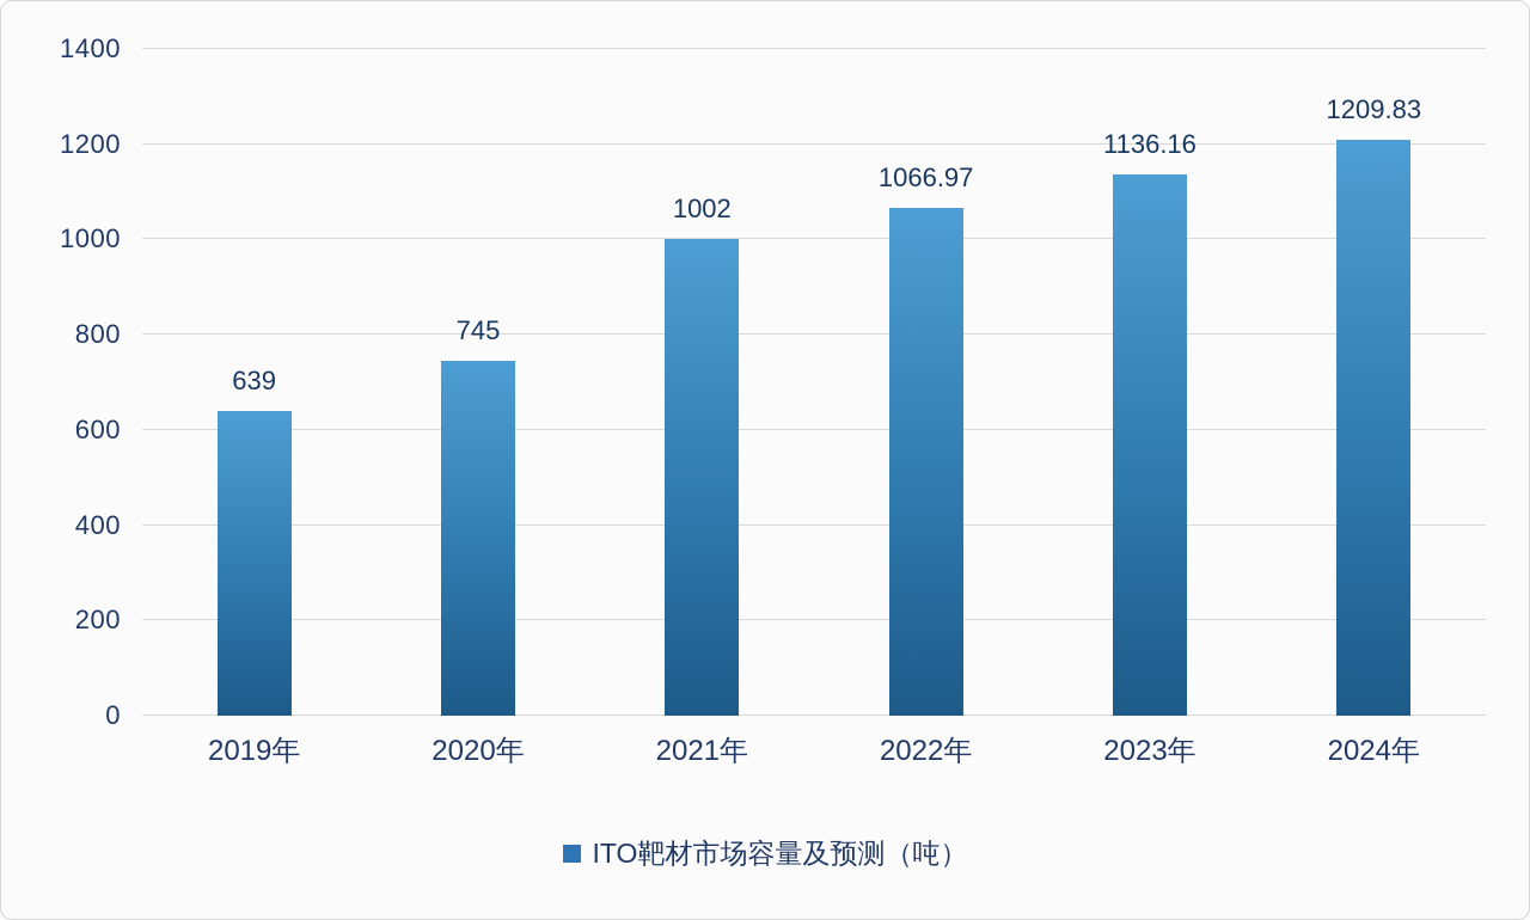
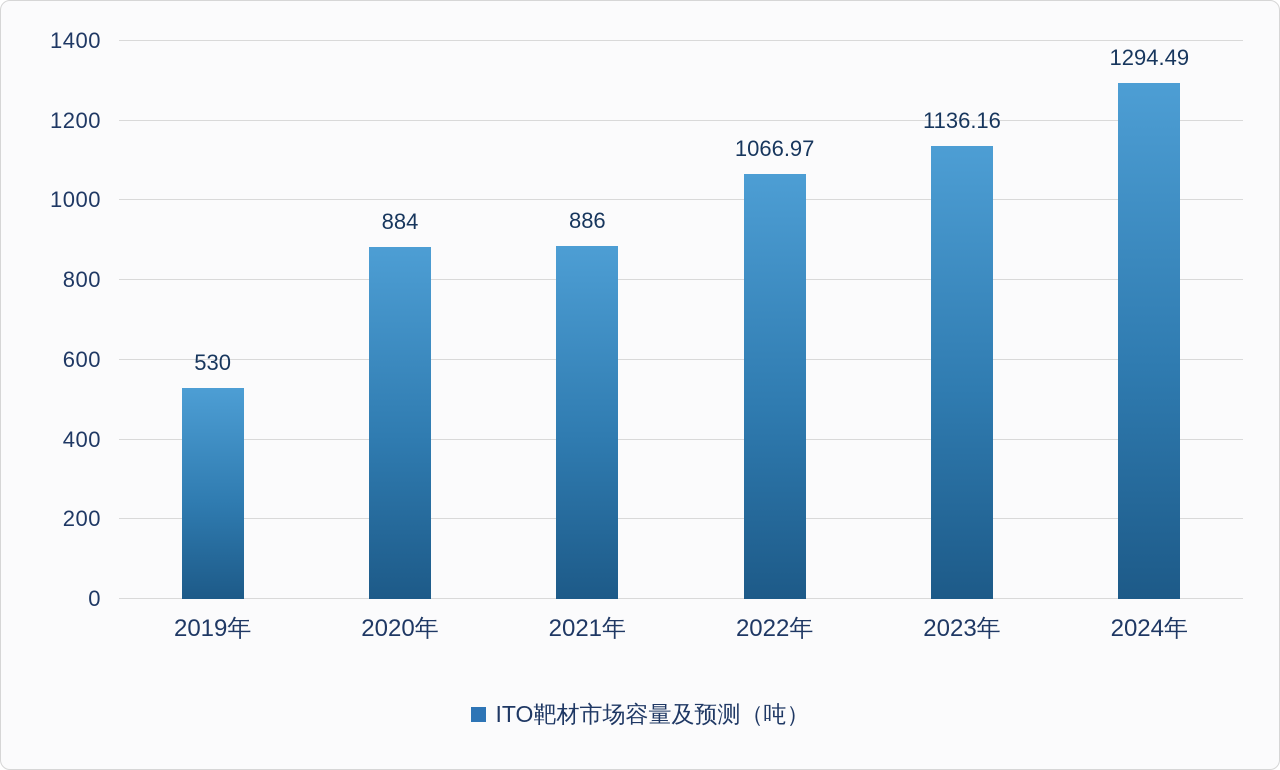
2019年: 639 -> 530
2020年: 745 -> 884
2021年: 1002 -> 886
2024年: 1209.83 -> 1294.49
